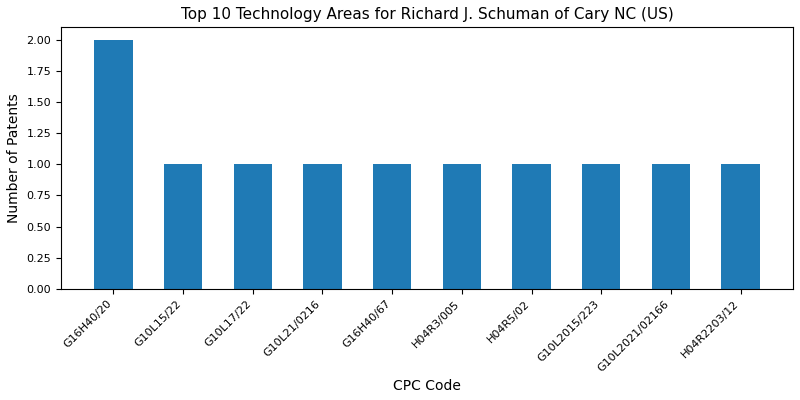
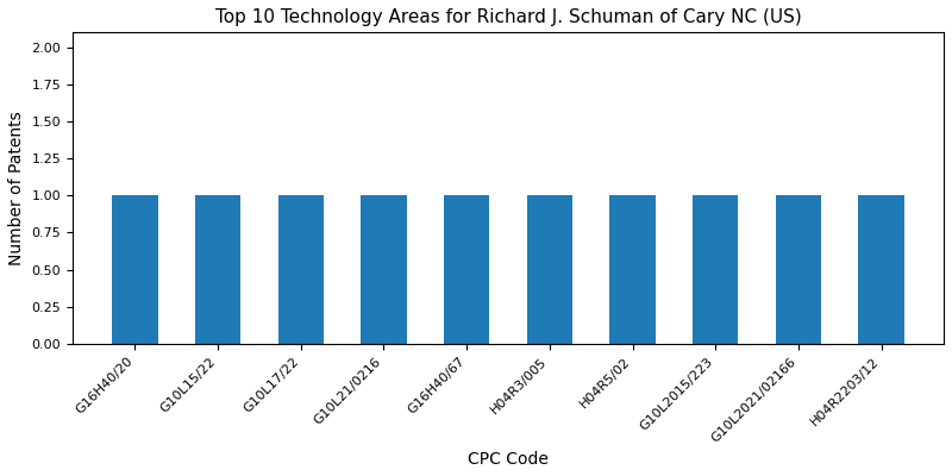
G16H40/20: 2 -> 1
